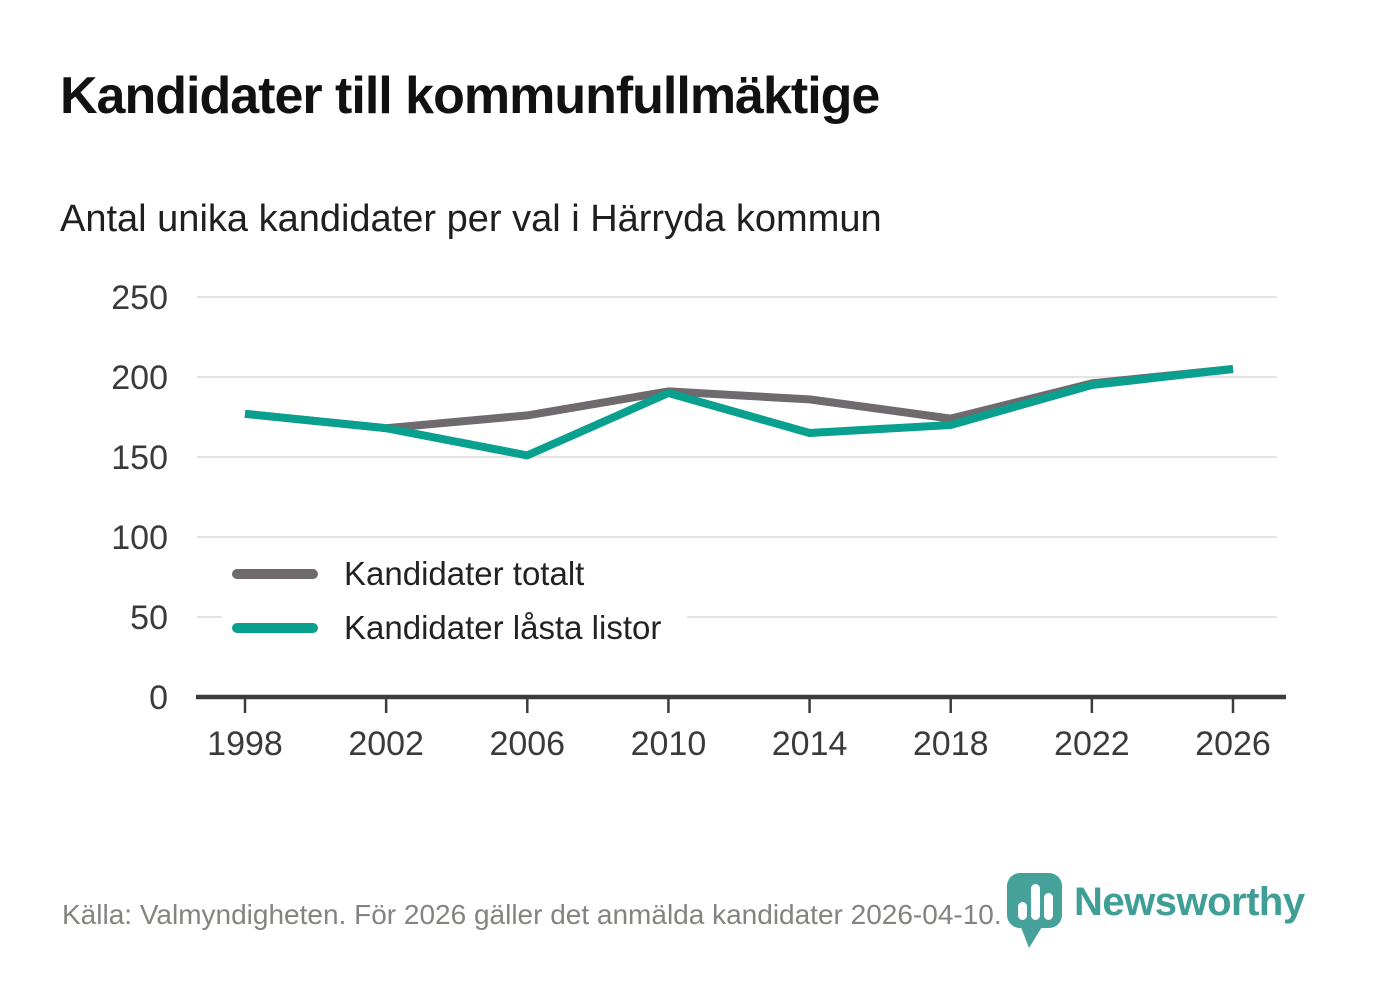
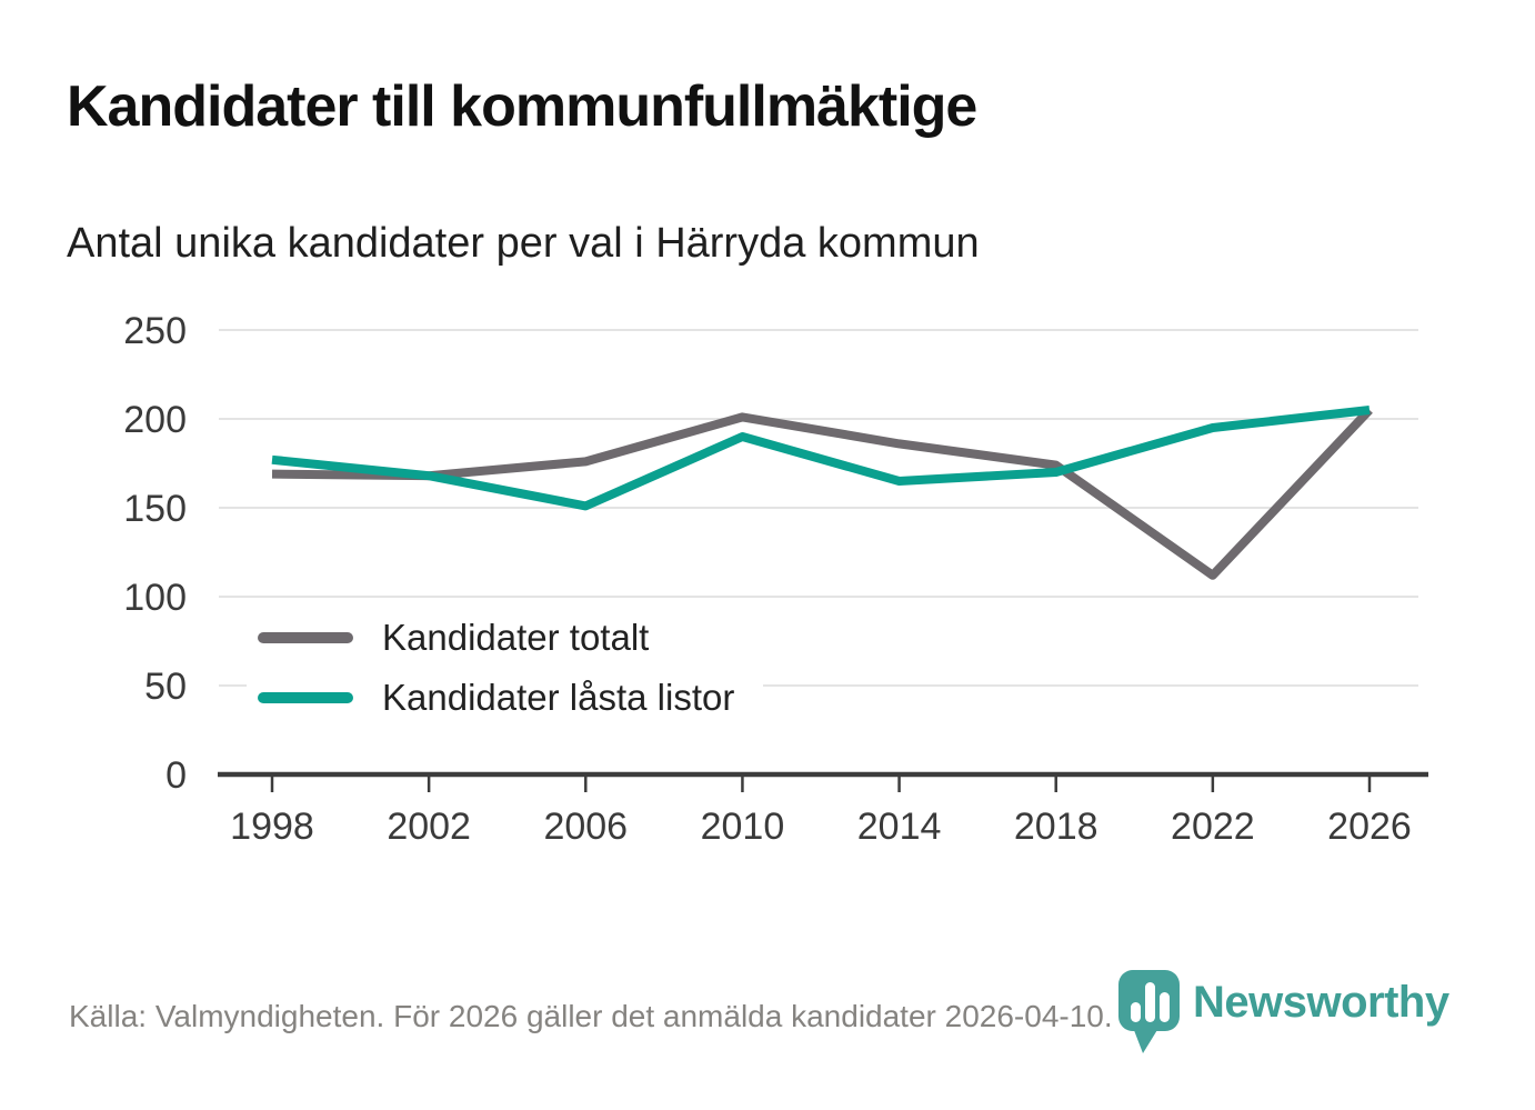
Kandidater totalt/1998: 177 -> 169
Kandidater totalt/2010: 191 -> 201
Kandidater totalt/2022: 196 -> 112
